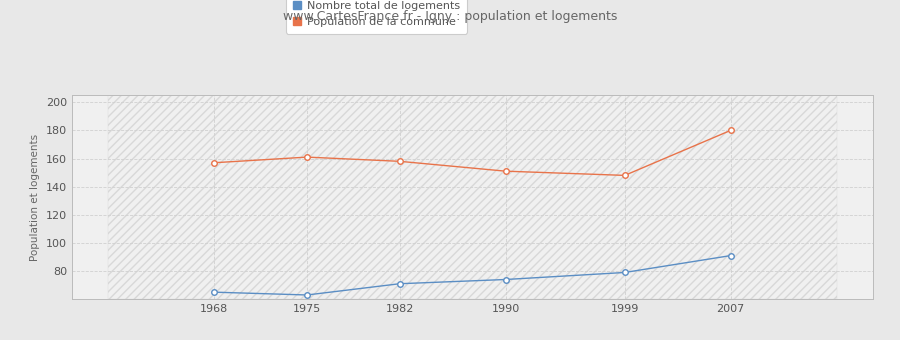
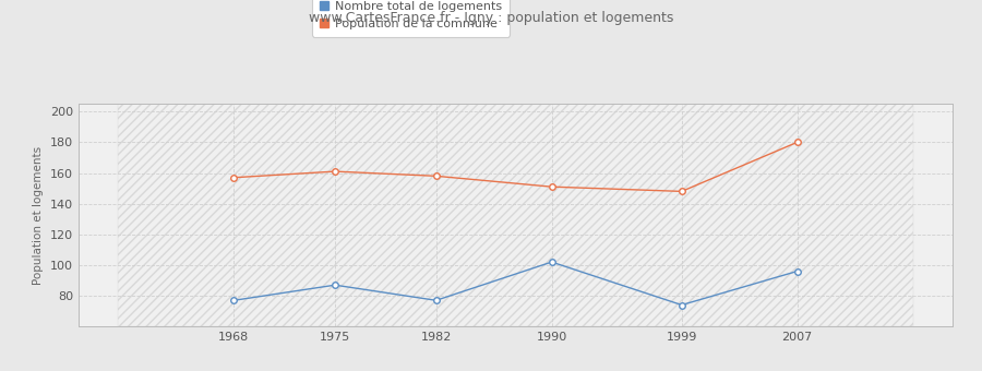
Nombre total de logements/1968: 65 -> 77
Nombre total de logements/1975: 63 -> 87
Nombre total de logements/1982: 71 -> 77
Nombre total de logements/1990: 74 -> 102
Nombre total de logements/1999: 79 -> 74
Nombre total de logements/2007: 91 -> 96
